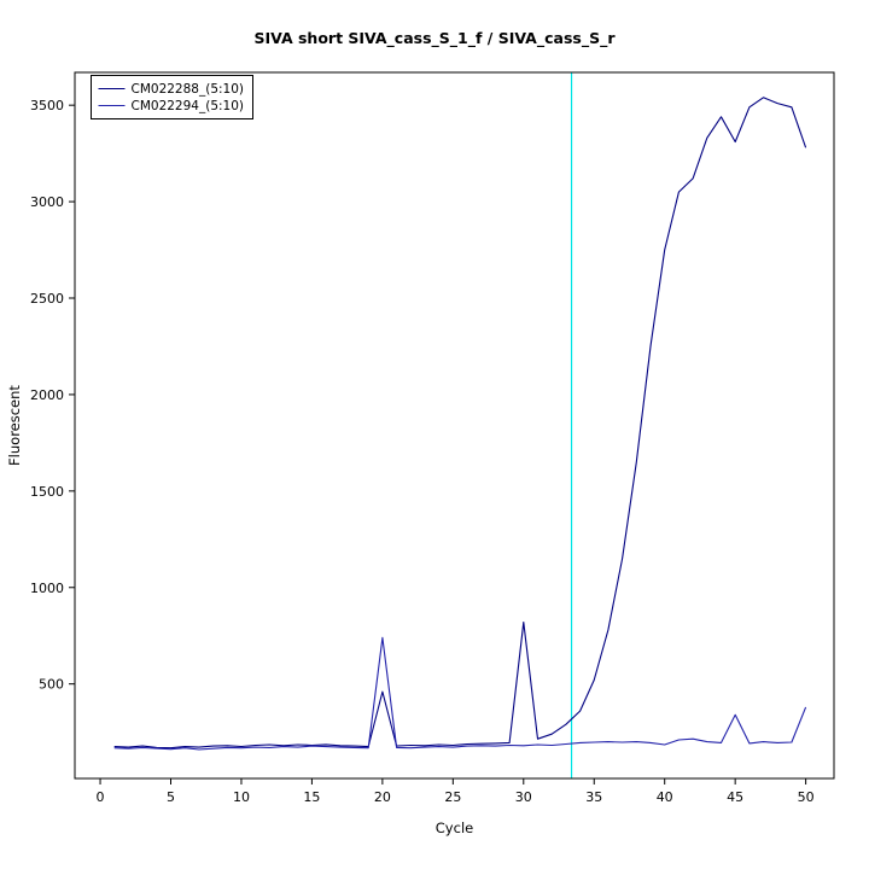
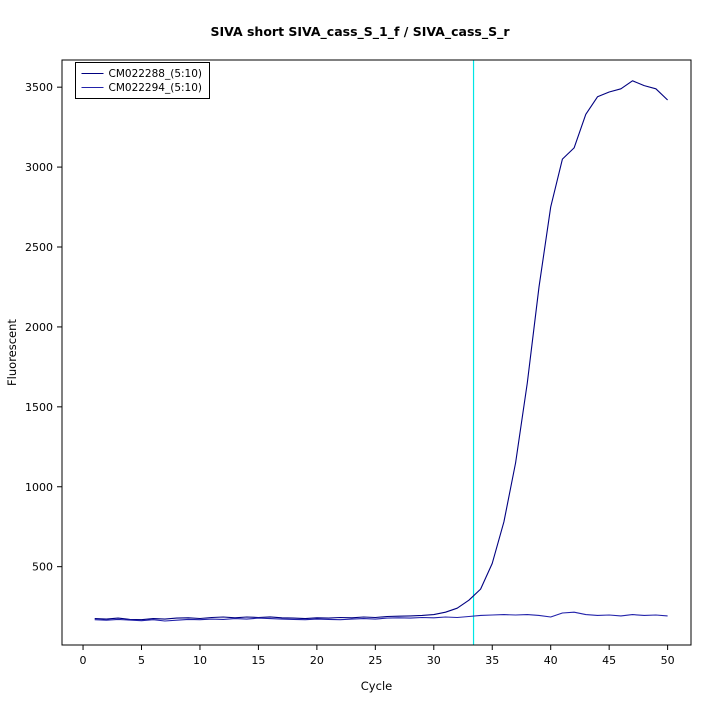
CM022288_(5:10)/20: 460 -> 180
CM022294_(5:10)/20: 740 -> 170
CM022288_(5:10)/30: 820 -> 200
CM022288_(5:10)/45: 3310 -> 3470
CM022294_(5:10)/45: 340 -> 200
CM022288_(5:10)/50: 3280 -> 3420
CM022294_(5:10)/50: 380 -> 190
